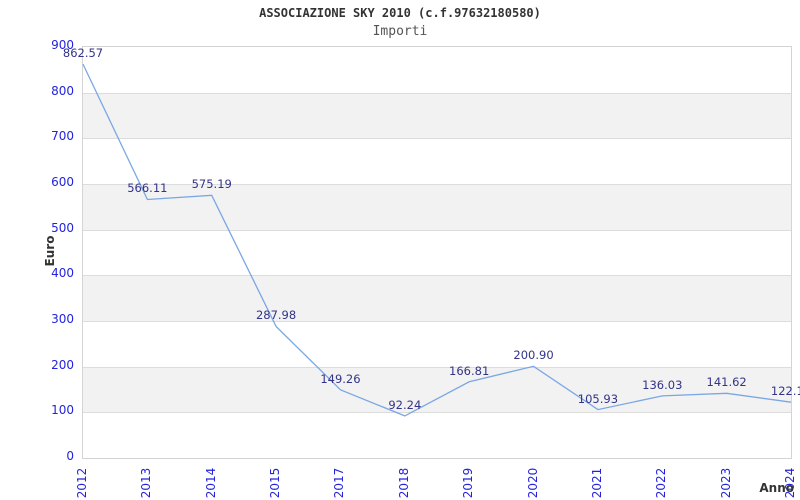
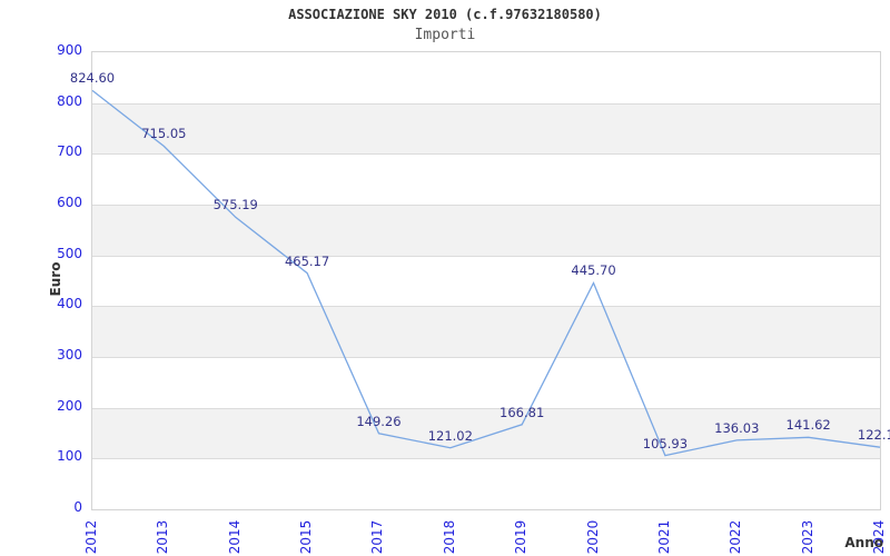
2012: 862.57 -> 824.60
2013: 566.11 -> 715.05
2015: 287.98 -> 465.17
2018: 92.24 -> 121.02
2020: 200.90 -> 445.70
